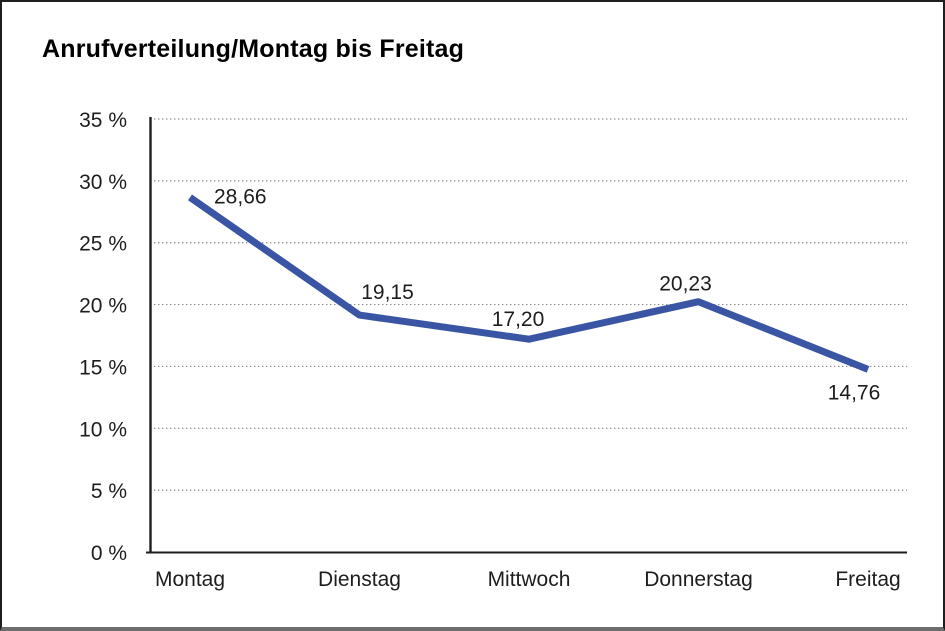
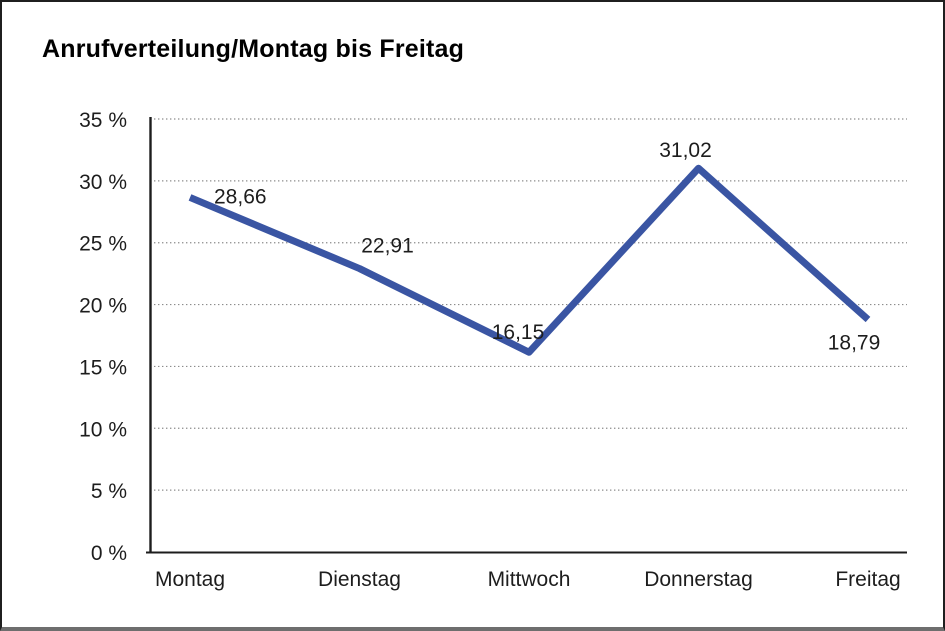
Dienstag: 19,15 -> 22,91
Mittwoch: 17,20 -> 16,15
Donnerstag: 20,23 -> 31,02
Freitag: 14,76 -> 18,79
